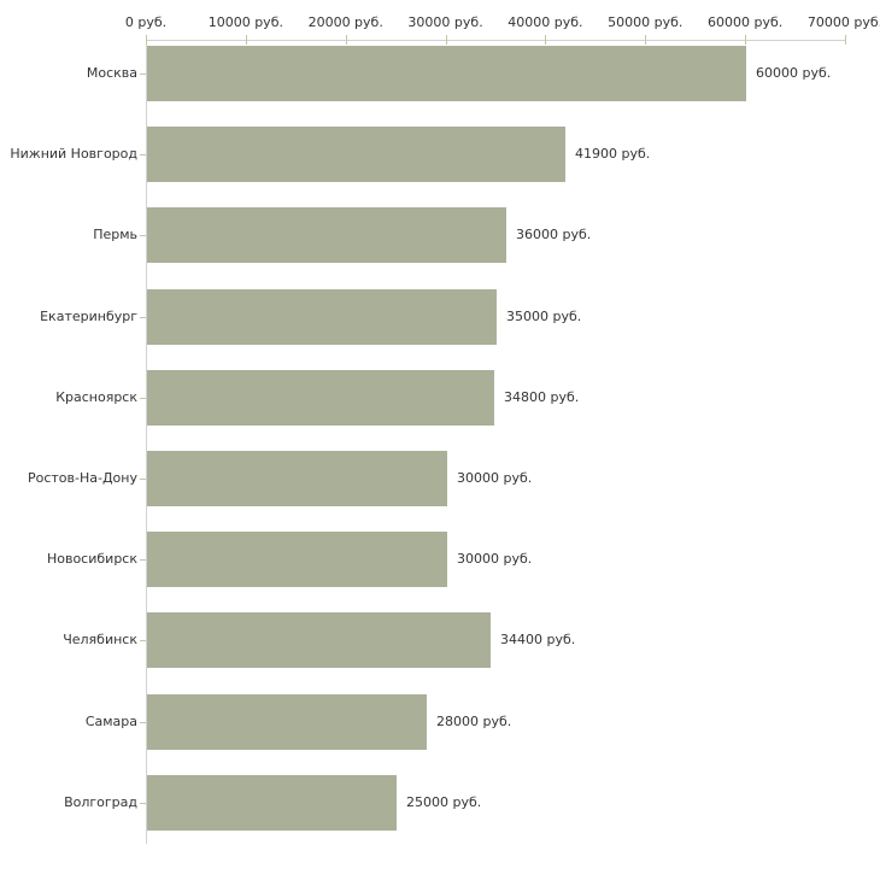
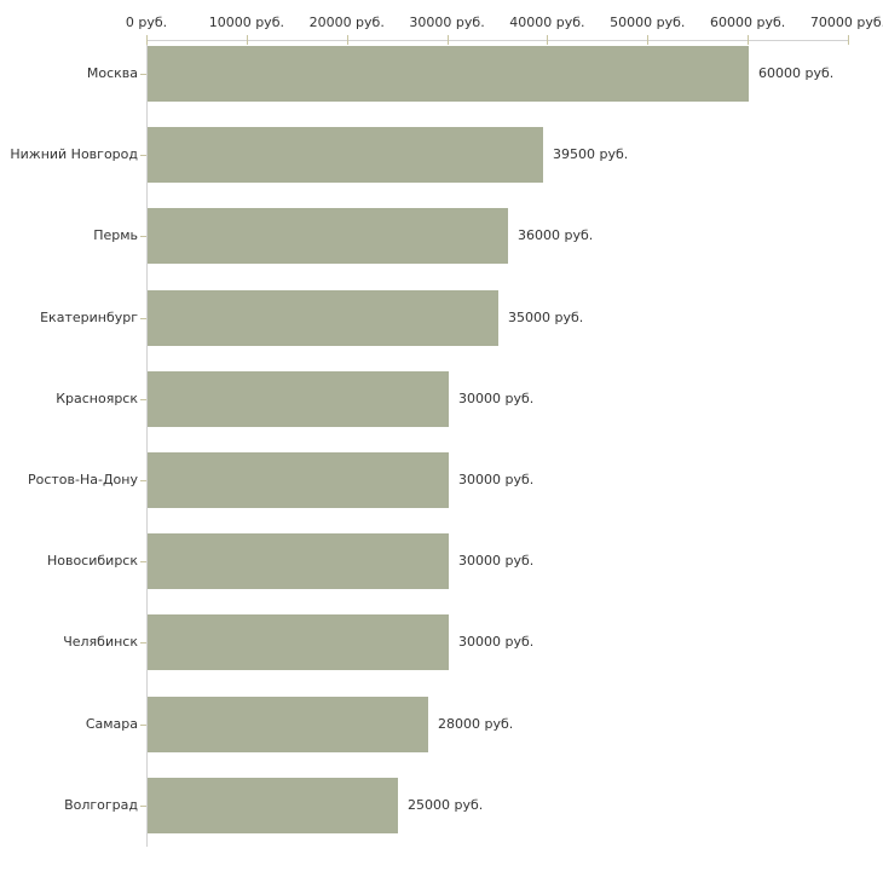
Нижний Новгород: 41900 -> 39500
Красноярск: 34800 -> 30000
Челябинск: 34400 -> 30000
